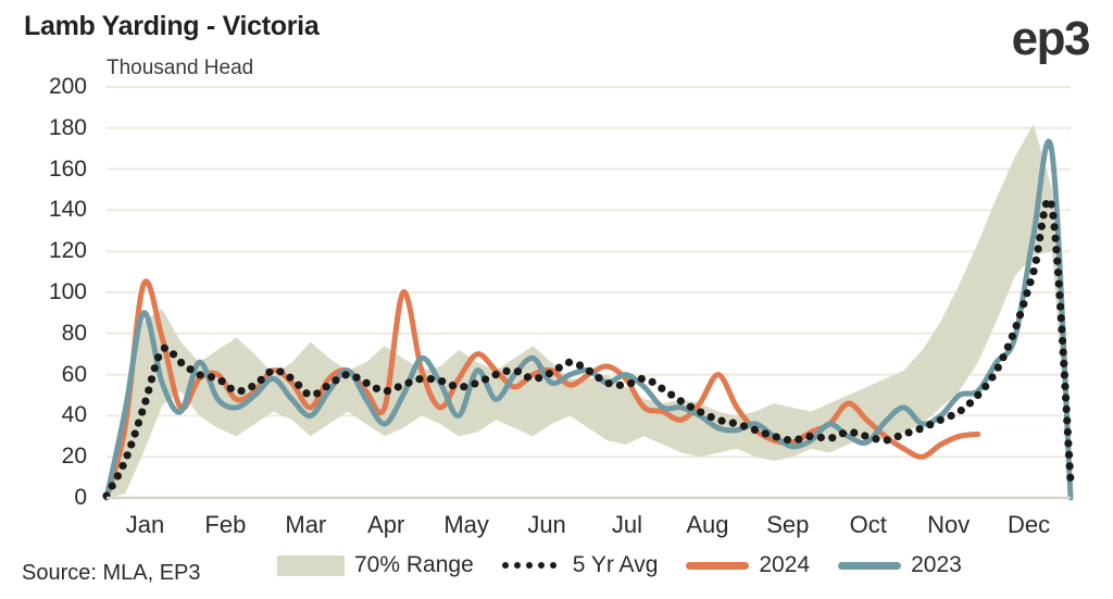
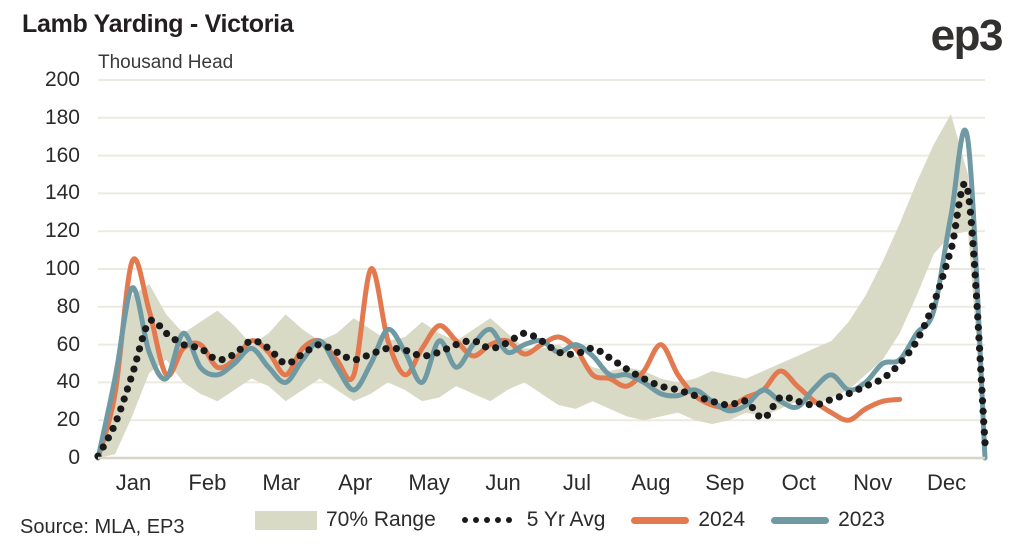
5 Yr Avg/40: 29 -> 21
